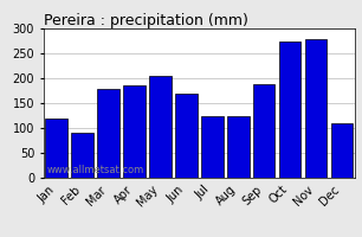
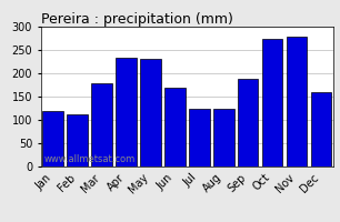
Feb: 90 -> 113
Apr: 185 -> 233
May: 205 -> 232
Dec: 110 -> 160
